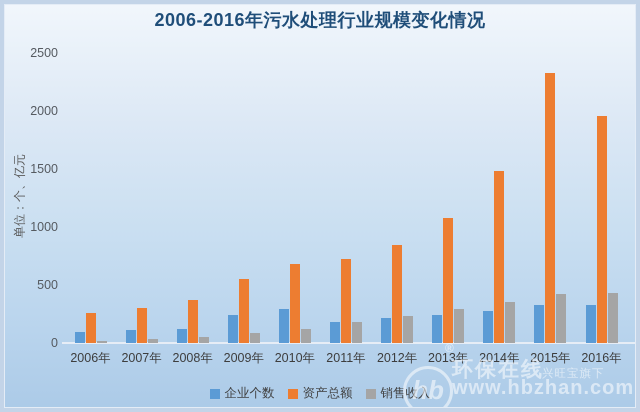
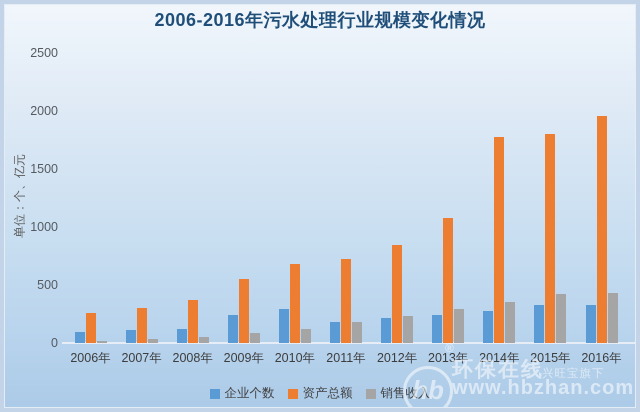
资产总额/2014年: 1480 -> 1780
资产总额/2015年: 2330 -> 1800
